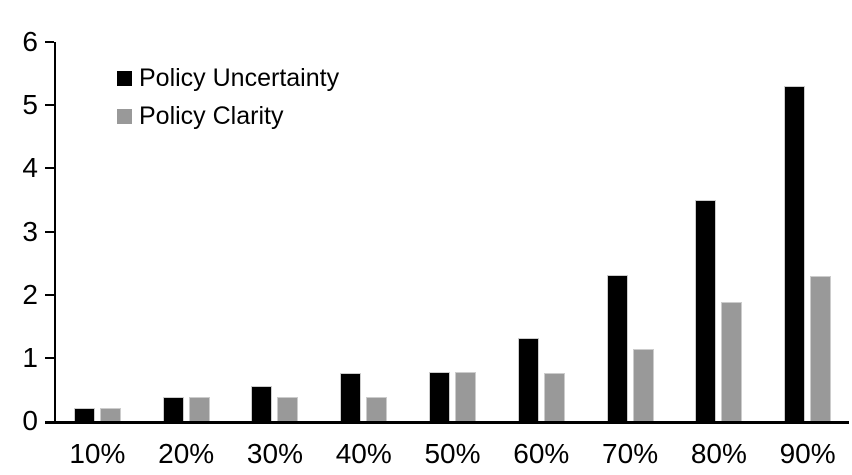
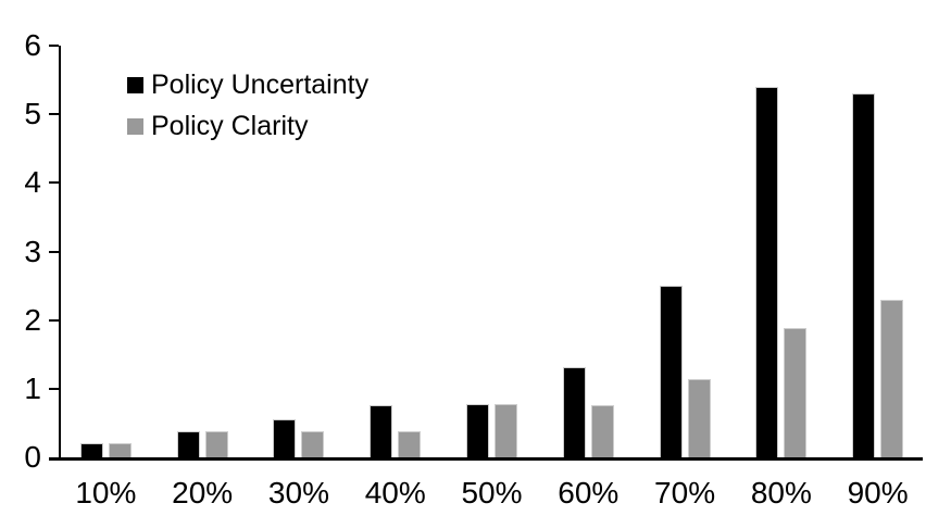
Policy Uncertainty/70%: 2.3 -> 2.5
Policy Uncertainty/80%: 3.5 -> 5.4
